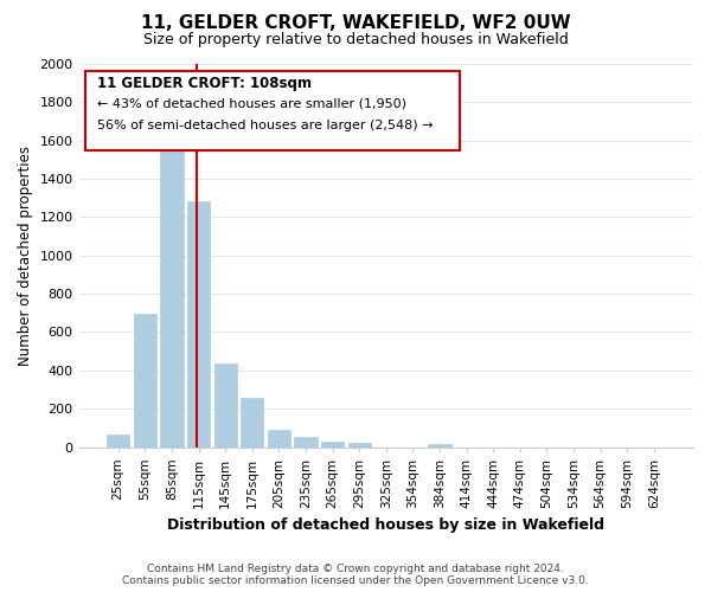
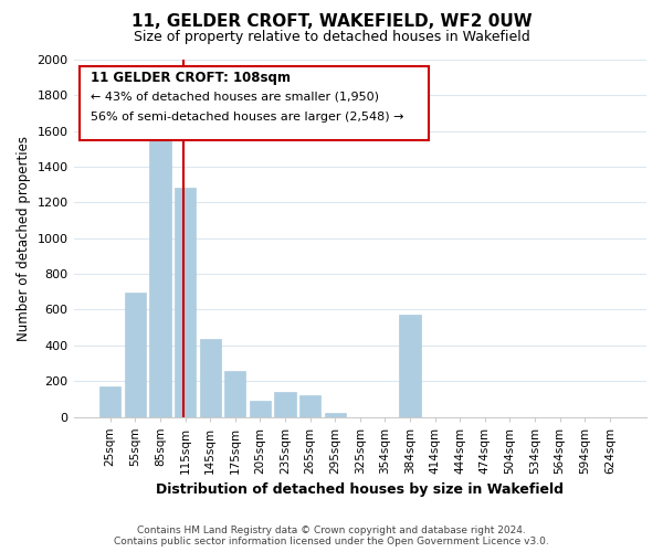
25sqm: 60 -> 170
235sqm: 60 -> 140
265sqm: 30 -> 120
384sqm: 20 -> 570
